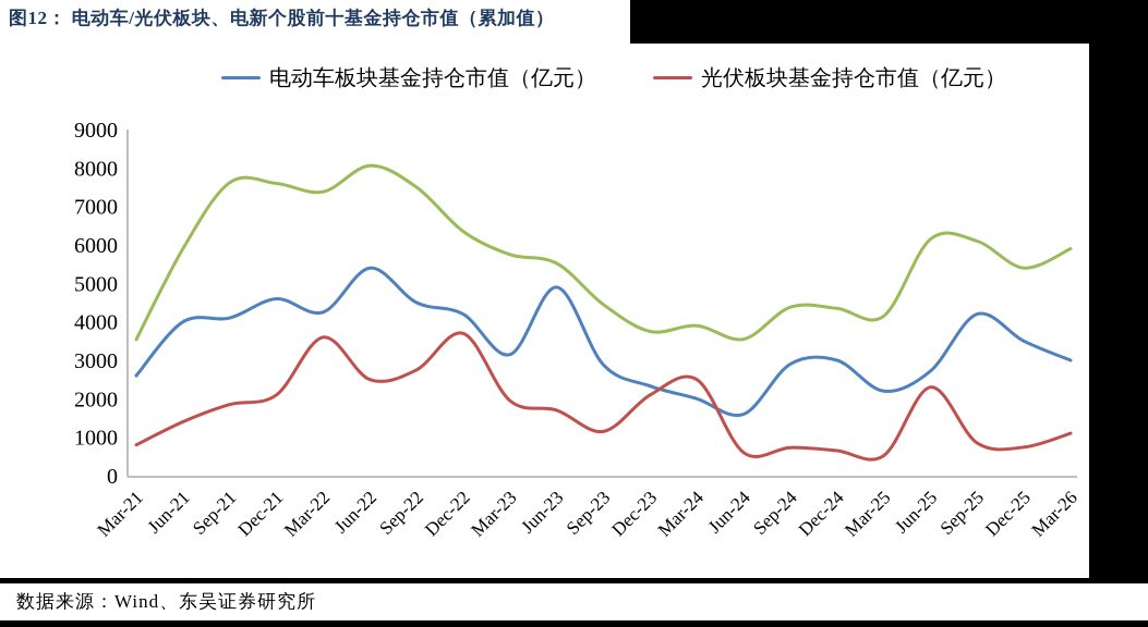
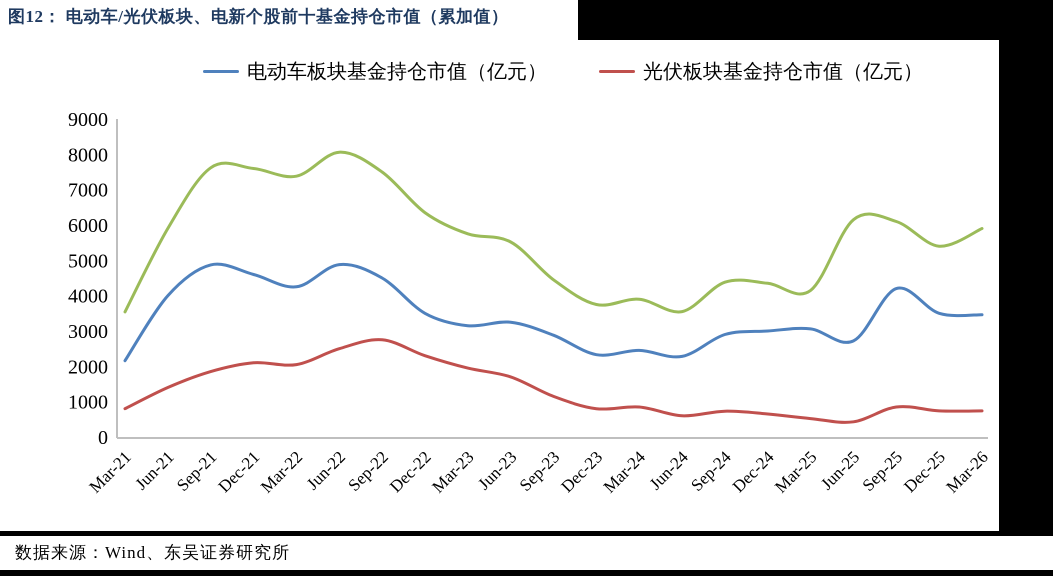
电动车板块基金持仓市值（亿元）/Mar-21: 2600 -> 2200
电动车板块基金持仓市值（亿元）/Sep-21: 4100 -> 4900
光伏板块基金持仓市值（亿元）/Mar-22: 3600 -> 2000
电动车板块基金持仓市值（亿元）/Jun-22: 5400 -> 4900
电动车板块基金持仓市值（亿元）/Dec-22: 4200 -> 3500
光伏板块基金持仓市值（亿元）/Dec-22: 3700 -> 2300
电动车板块基金持仓市值（亿元）/Jun-23: 4900 -> 3200
光伏板块基金持仓市值（亿元）/Dec-23: 2100 -> 800
电动车板块基金持仓市值（亿元）/Mar-24: 2000 -> 2400
光伏板块基金持仓市值（亿元）/Mar-24: 2500 -> 800
电动车板块基金持仓市值（亿元）/Jun-24: 1600 -> 2300
电动车板块基金持仓市值（亿元）/Mar-25: 2200 -> 3100
光伏板块基金持仓市值（亿元）/Jun-25: 2300 -> 400
电动车板块基金持仓市值（亿元）/Mar-26: 3000 -> 3500
光伏板块基金持仓市值（亿元）/Mar-26: 1100 -> 700
